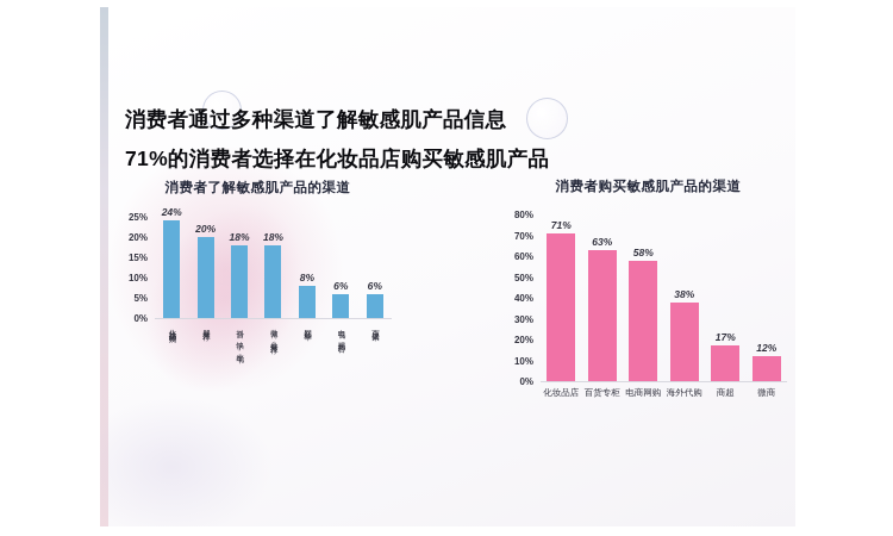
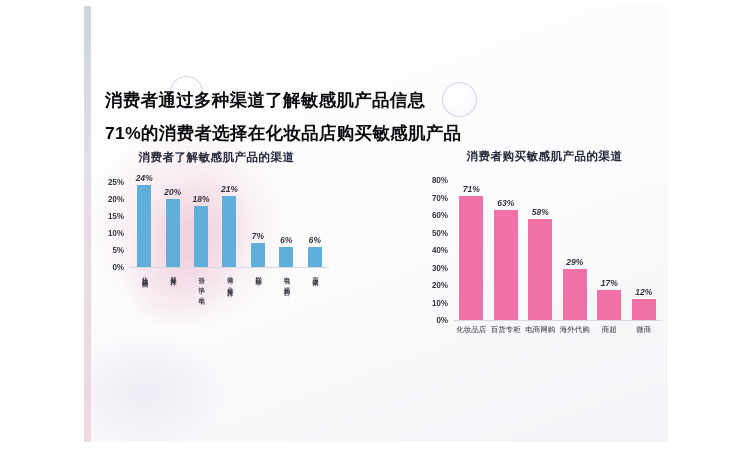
消费者了解敏感肌产品的渠道/微博 公众号推荐: 18% -> 21%
消费者了解敏感肌产品的渠道/网红种草: 8% -> 7%
消费者购买敏感肌产品的渠道/海外代购: 38% -> 29%
